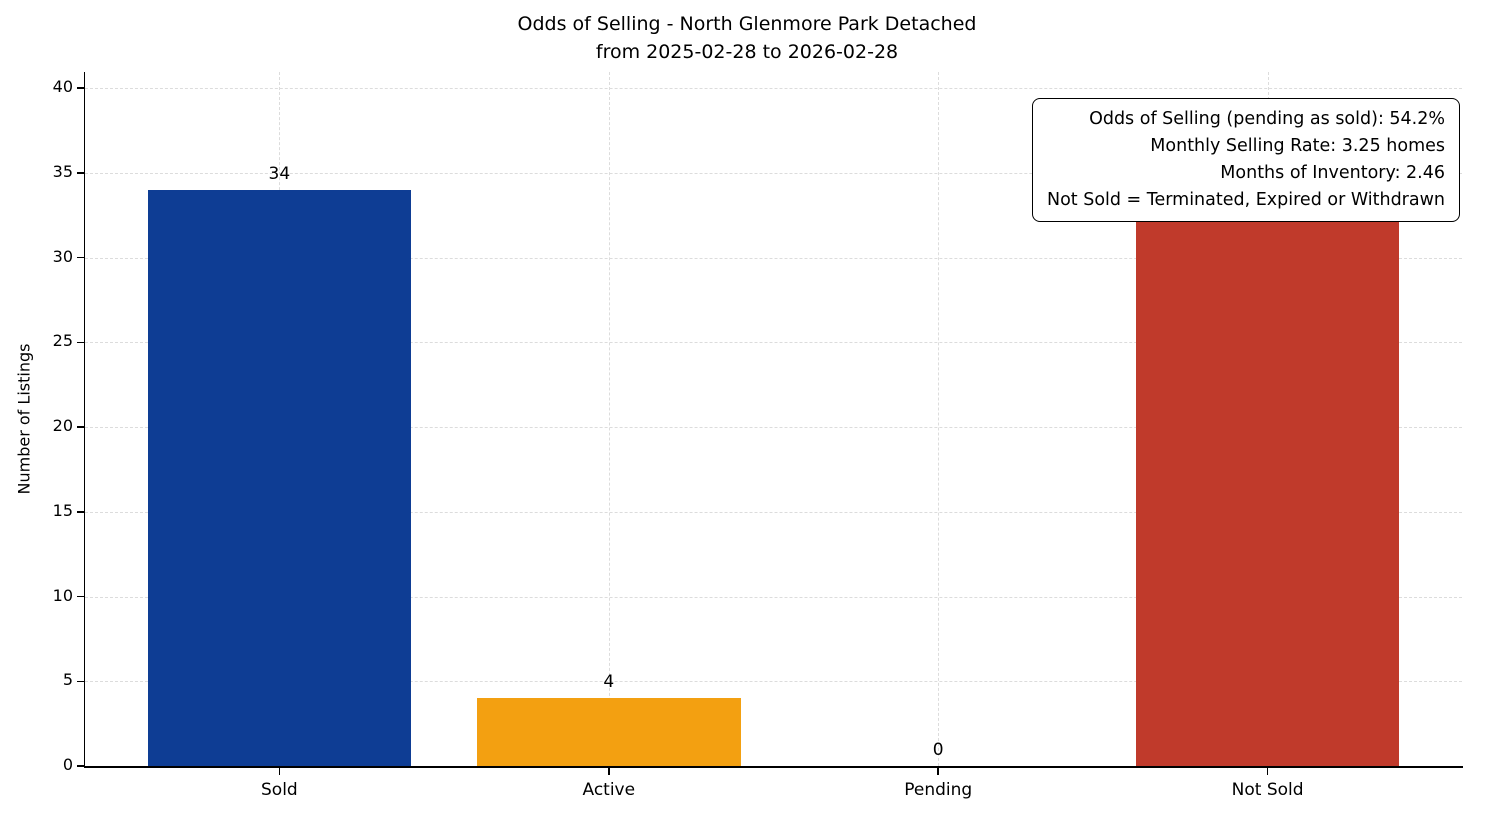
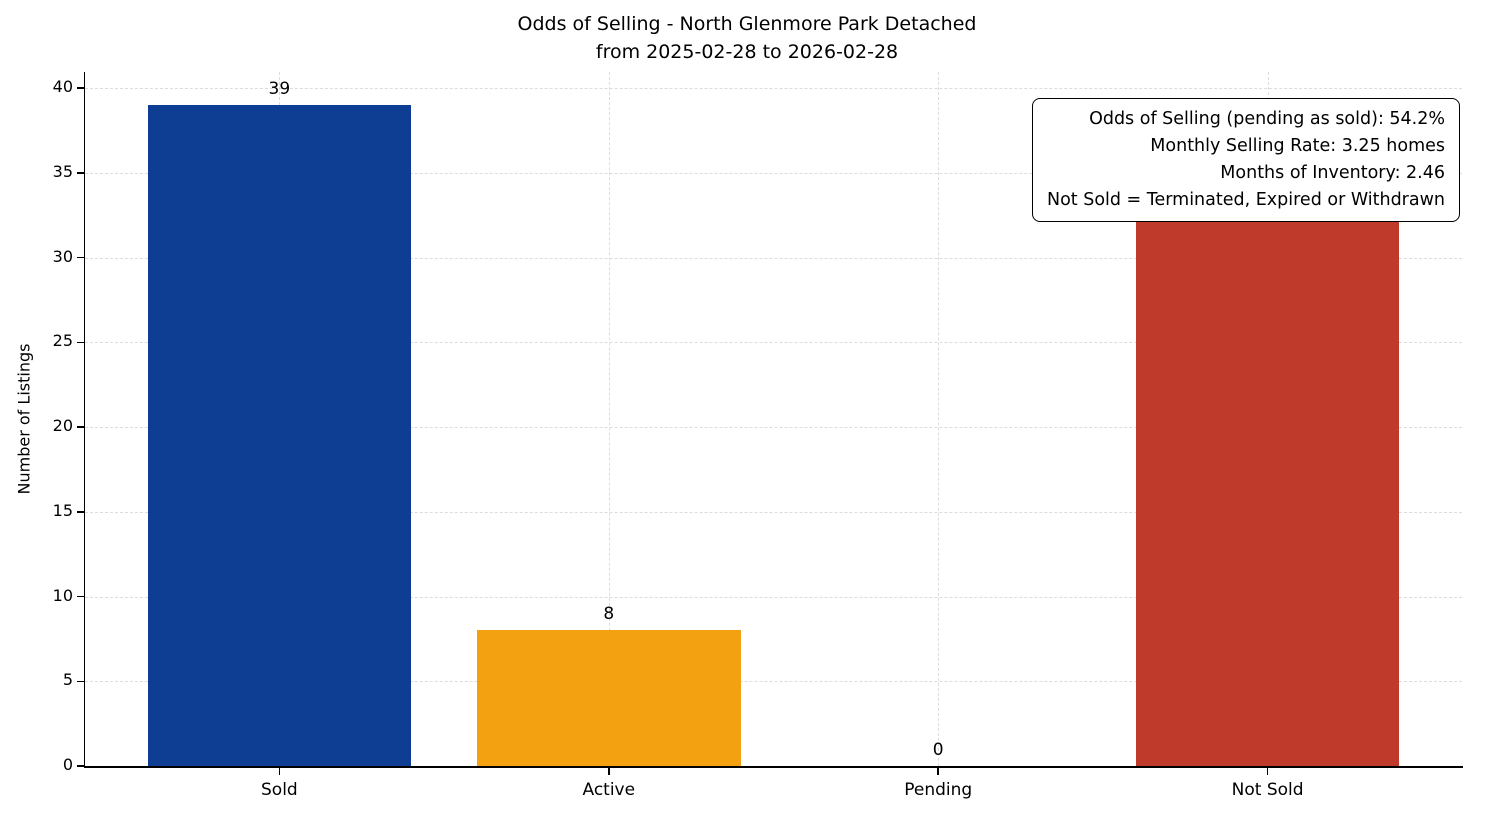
Sold: 34 -> 39
Active: 4 -> 8
